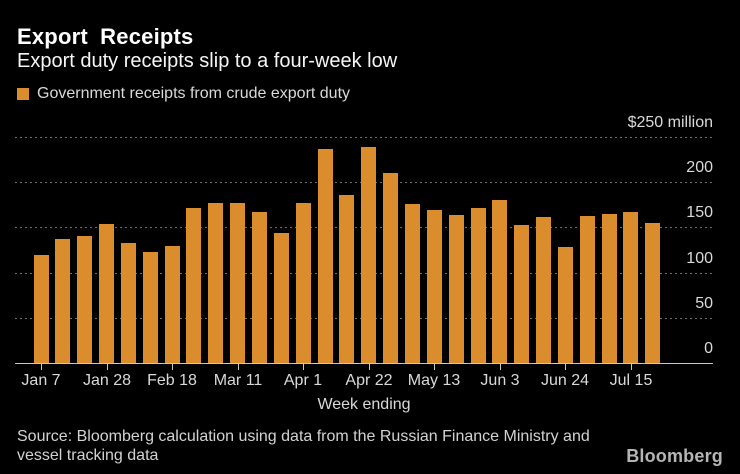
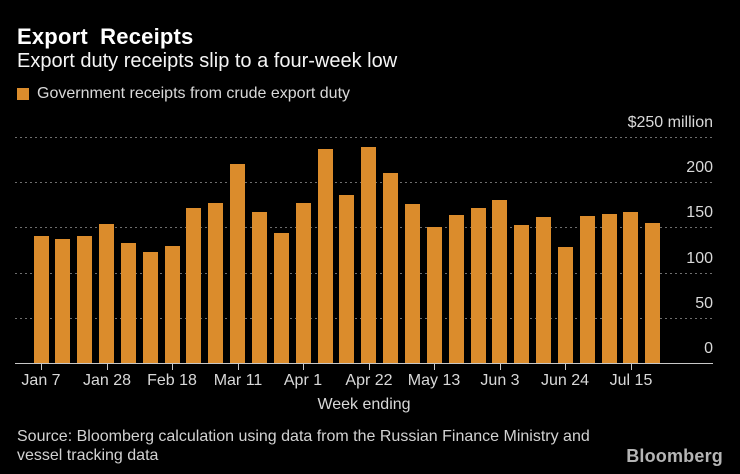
Jan 7: 120 -> 140
Mar 11: 180 -> 220
May 13: 170 -> 150
